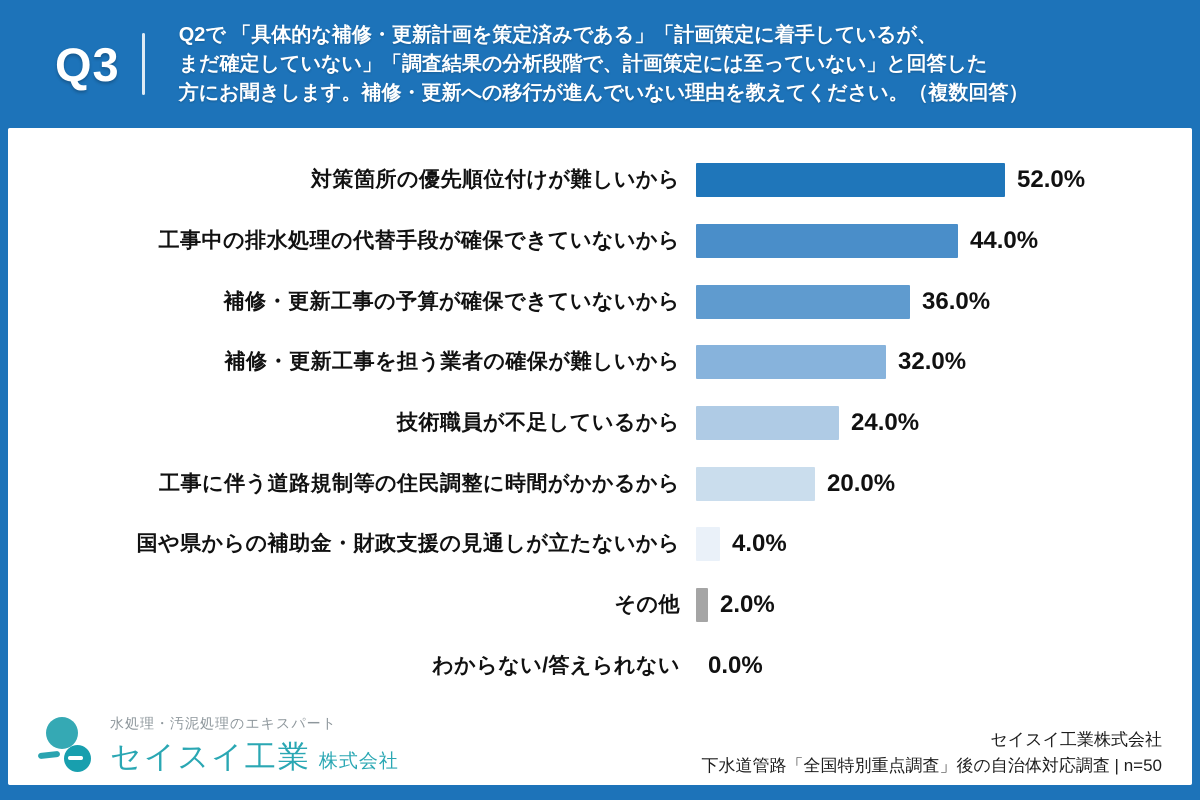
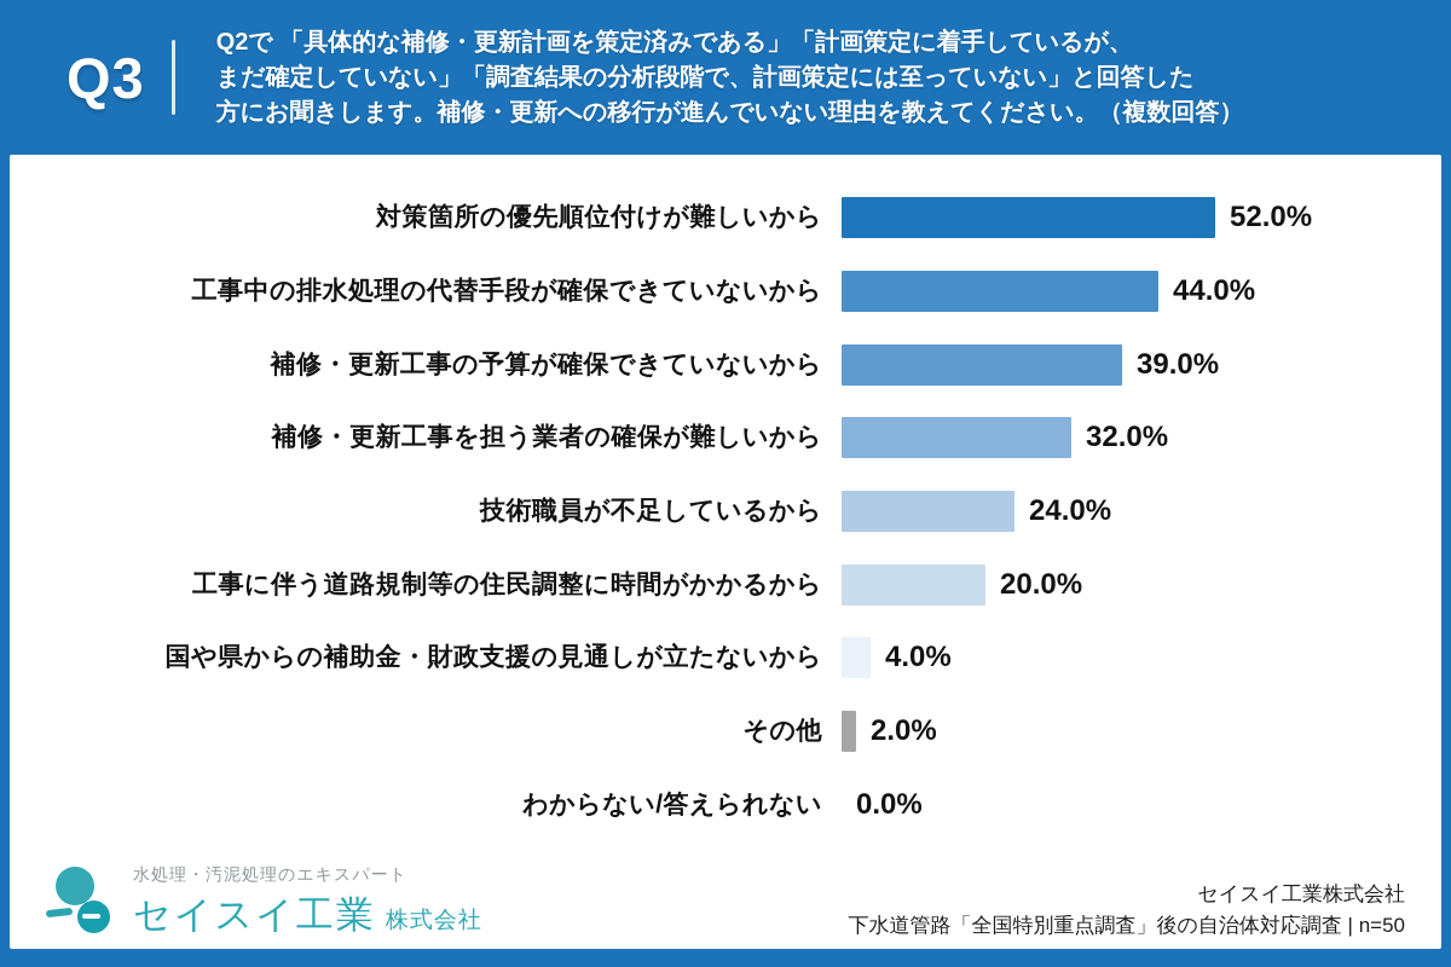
補修・更新工事の予算が確保できていないから: 36.0% -> 39.0%
